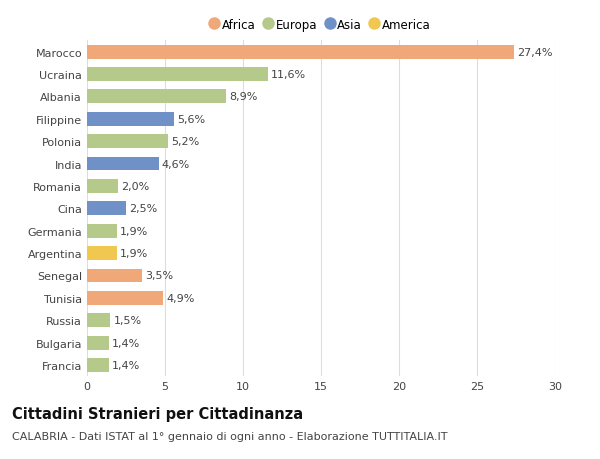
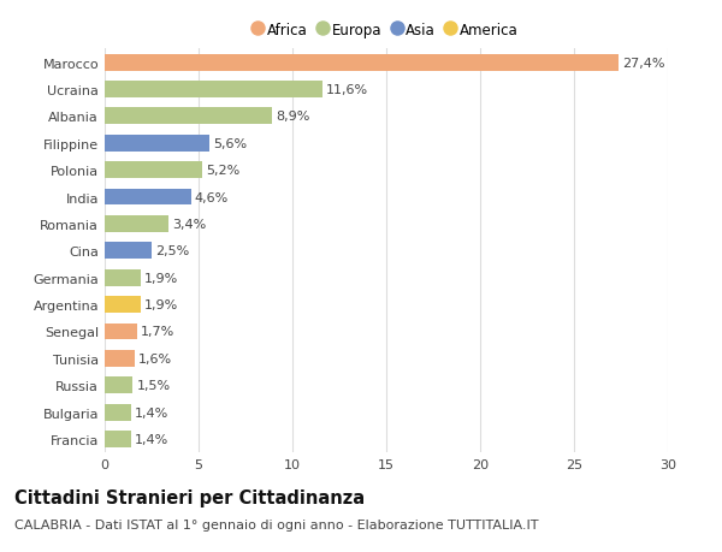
Romania: 2,0% -> 3,4%
Senegal: 3,5% -> 1,7%
Tunisia: 4,9% -> 1,6%
